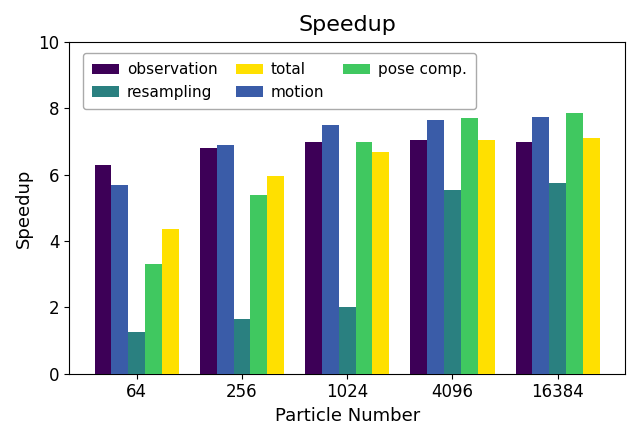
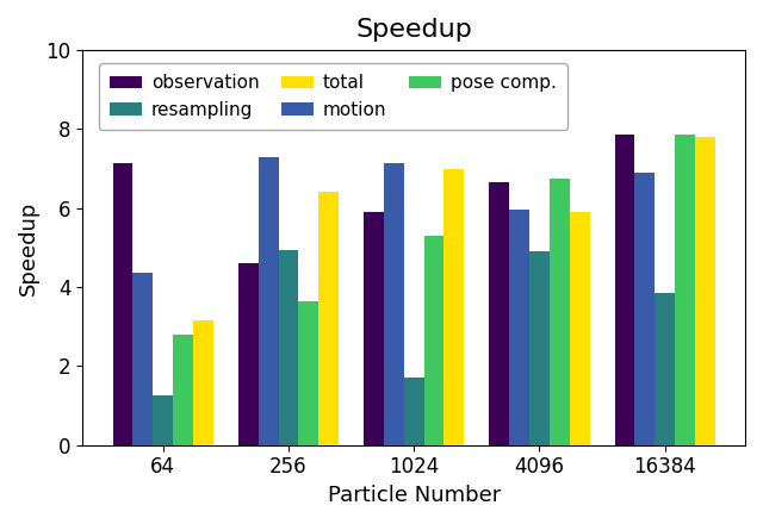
observation/64: 6.30 -> 7.15
motion/64: 5.70 -> 4.35
pose comp./64: 3.30 -> 2.80
total/64: 4.35 -> 3.15
observation/256: 6.80 -> 4.60
motion/256: 6.90 -> 7.30
resampling/256: 1.65 -> 4.95
pose comp./256: 5.40 -> 3.65
total/256: 5.95 -> 6.40
observation/1024: 7.00 -> 5.90
motion/1024: 7.50 -> 7.15
resampling/1024: 2.02 -> 1.70
pose comp./1024: 7.00 -> 5.30
total/1024: 6.68 -> 7.00
observation/4096: 7.05 -> 6.65
motion/4096: 7.65 -> 5.95
resampling/4096: 5.55 -> 4.90
pose comp./4096: 7.70 -> 6.75
total/4096: 7.05 -> 5.90
observation/16384: 7.00 -> 7.85
motion/16384: 7.75 -> 6.90
resampling/16384: 5.75 -> 3.85
total/16384: 7.10 -> 7.80
